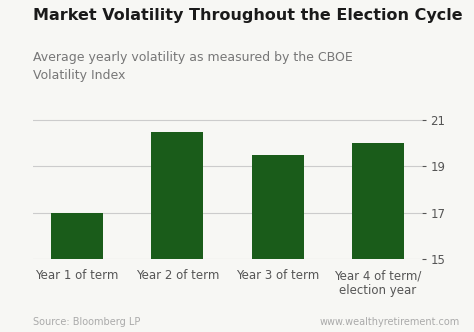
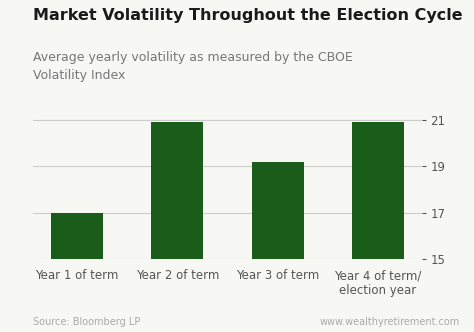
Year 2 of term: 20.5 -> 20.9
Year 3 of term: 19.5 -> 19.2
Year 4 of term/ election year: 20.0 -> 20.9
